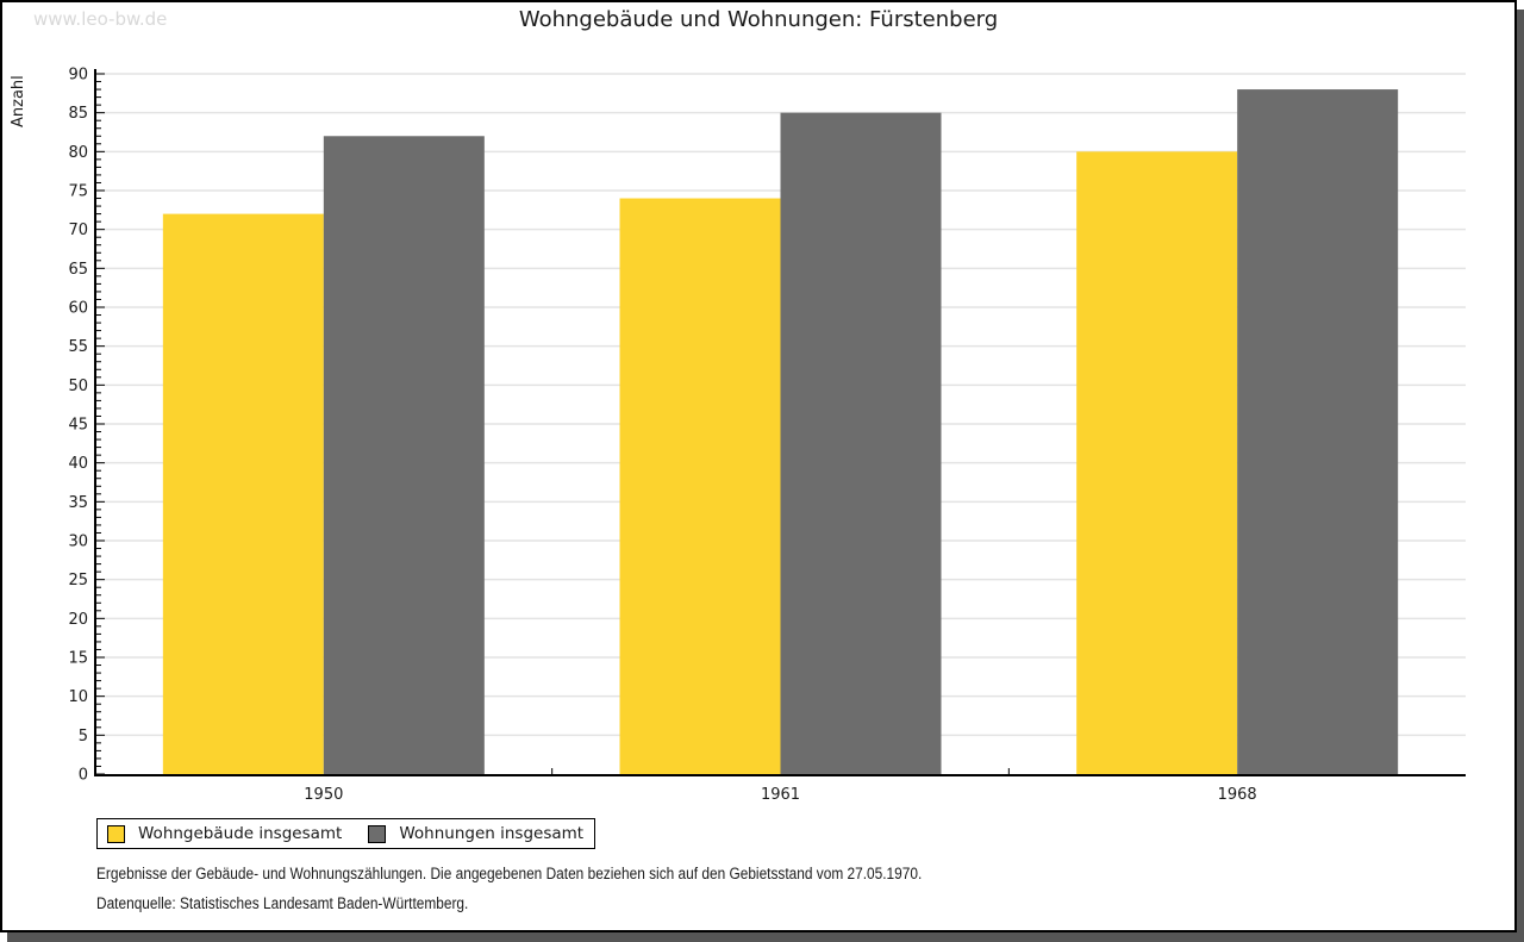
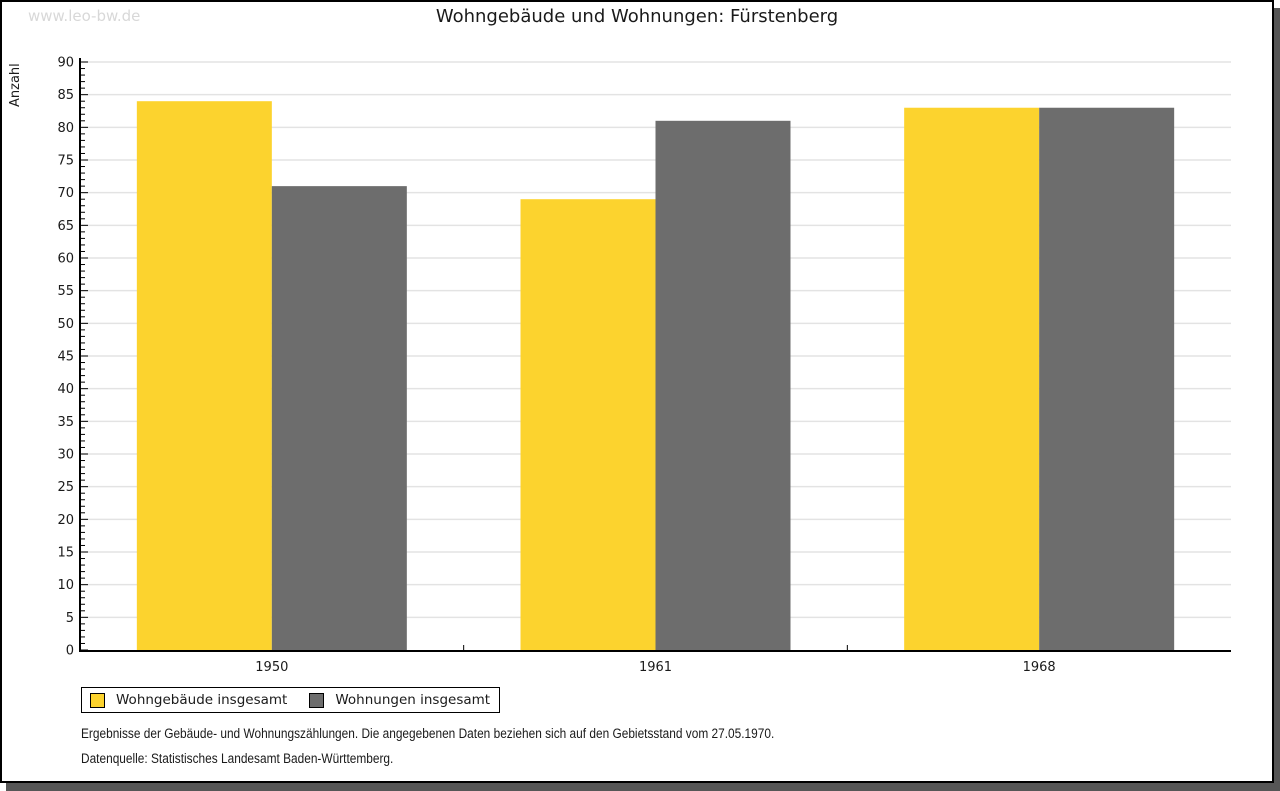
Wohngebäude insgesamt/1950: 72 -> 84
Wohnungen insgesamt/1950: 82 -> 71
Wohngebäude insgesamt/1961: 74 -> 69
Wohnungen insgesamt/1961: 85 -> 81
Wohngebäude insgesamt/1968: 80 -> 83
Wohnungen insgesamt/1968: 88 -> 83
